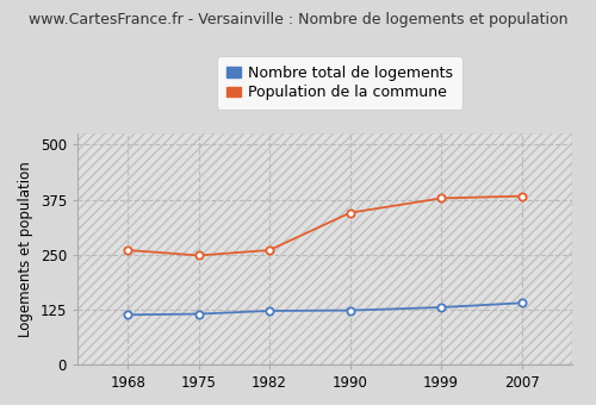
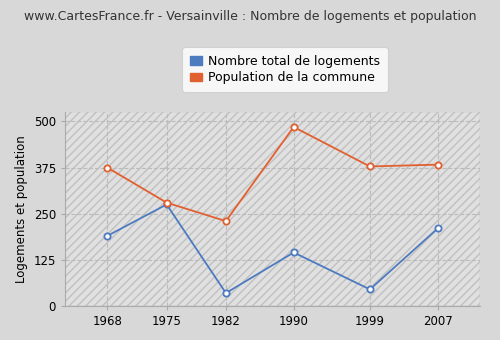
Nombre total de logements/1968: 113 -> 190
Population de la commune/1968: 260 -> 375
Nombre total de logements/1975: 115 -> 275
Population de la commune/1975: 248 -> 280
Nombre total de logements/1982: 122 -> 35
Population de la commune/1982: 260 -> 230
Nombre total de logements/1990: 123 -> 145
Population de la commune/1990: 345 -> 485
Nombre total de logements/1999: 130 -> 45
Nombre total de logements/2007: 140 -> 210
